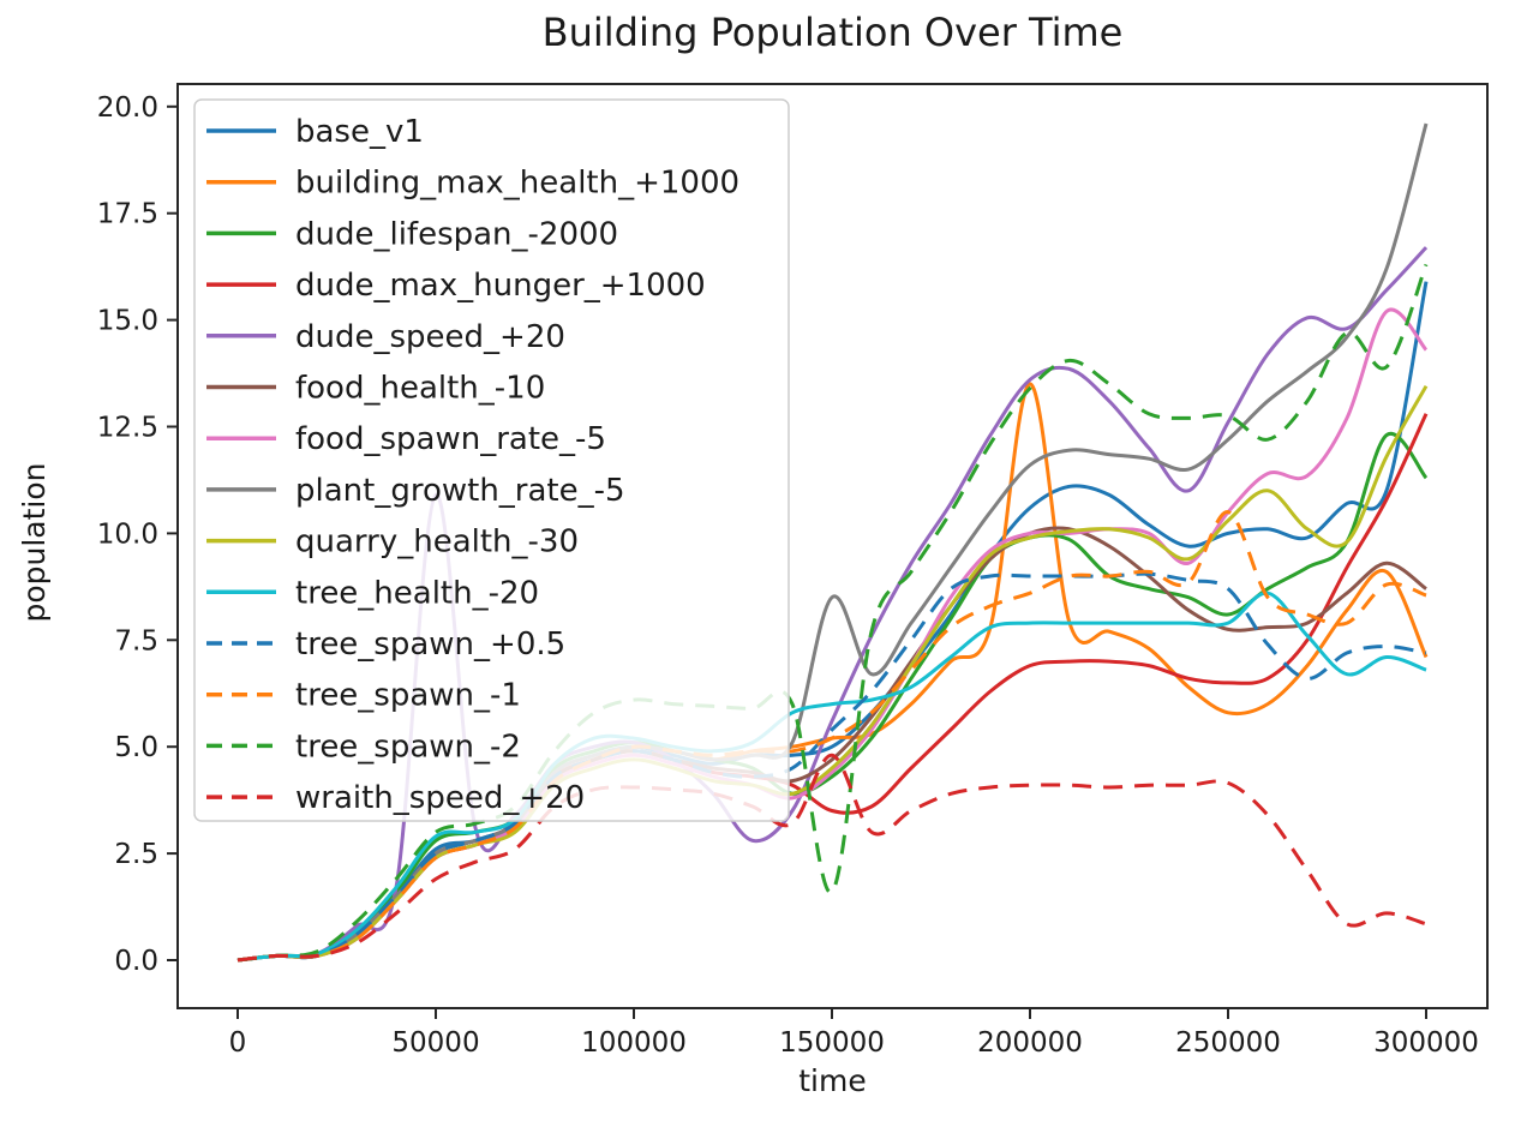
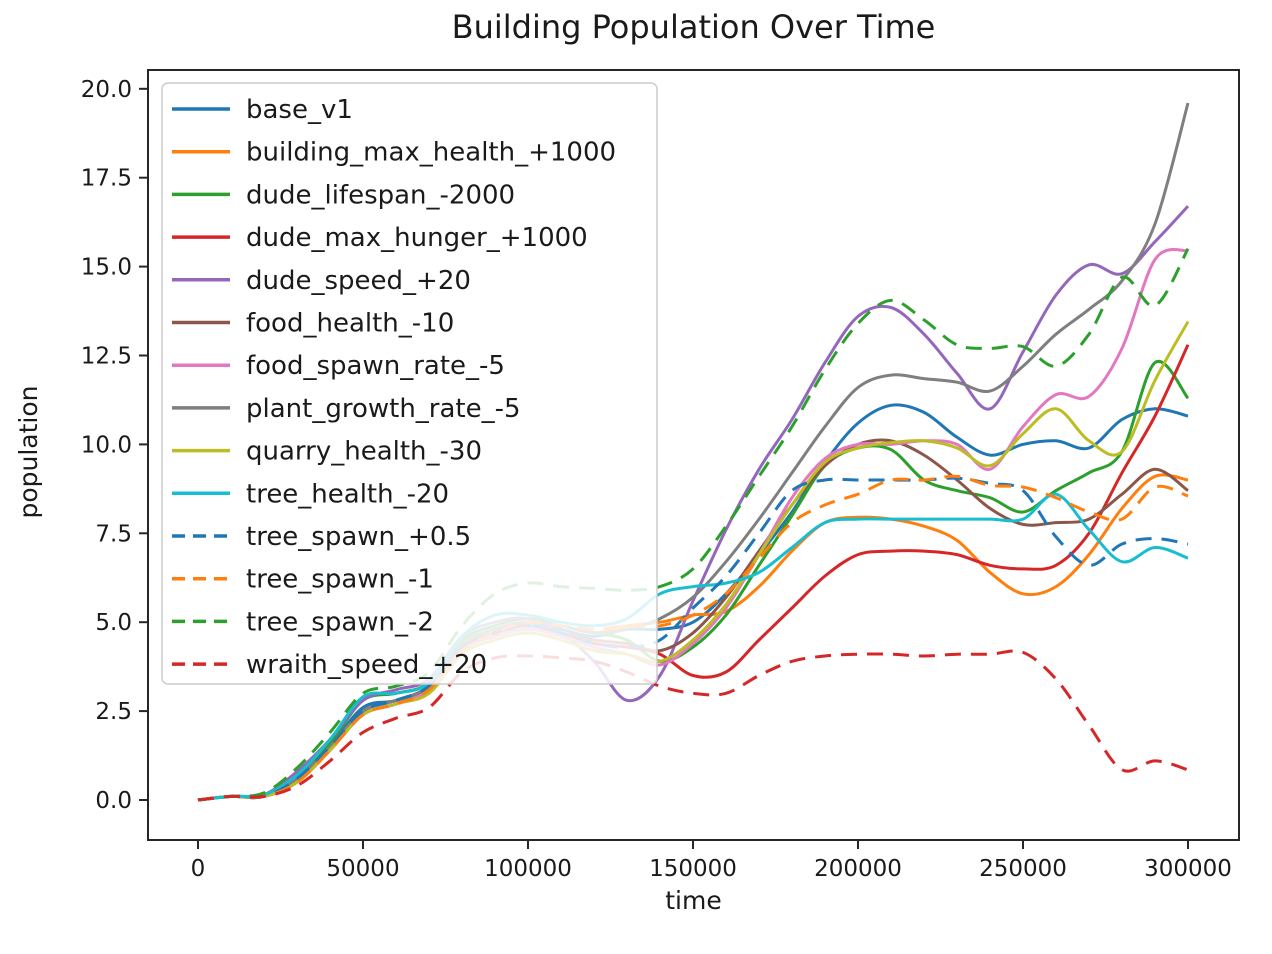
dude_speed_+20/50000: 10.9 -> 2.8
plant_growth_rate_-5/150000: 8.5 -> 5.7
tree_spawn_-2/150000: 1.6 -> 6.5
wraith_speed_+20/150000: 4.8 -> 3.0
building_max_health_+1000/200000: 13.5 -> 8.0
tree_spawn_-1/250000: 10.5 -> 8.8
base_v1/300000: 15.9 -> 10.8
building_max_health_+1000/300000: 7.1 -> 9.0
food_spawn_rate_-5/300000: 14.3 -> 15.4
tree_spawn_-2/300000: 16.3 -> 15.5
